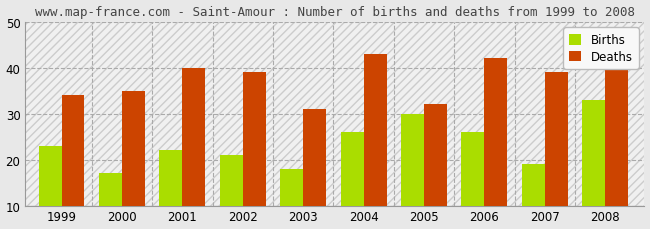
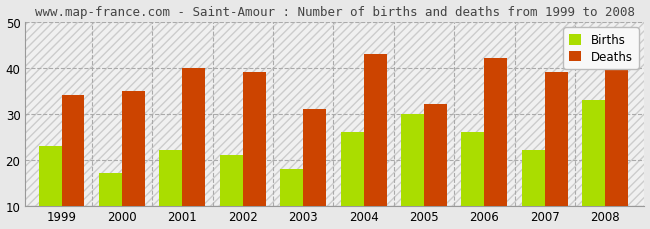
Births/2007: 19 -> 22
